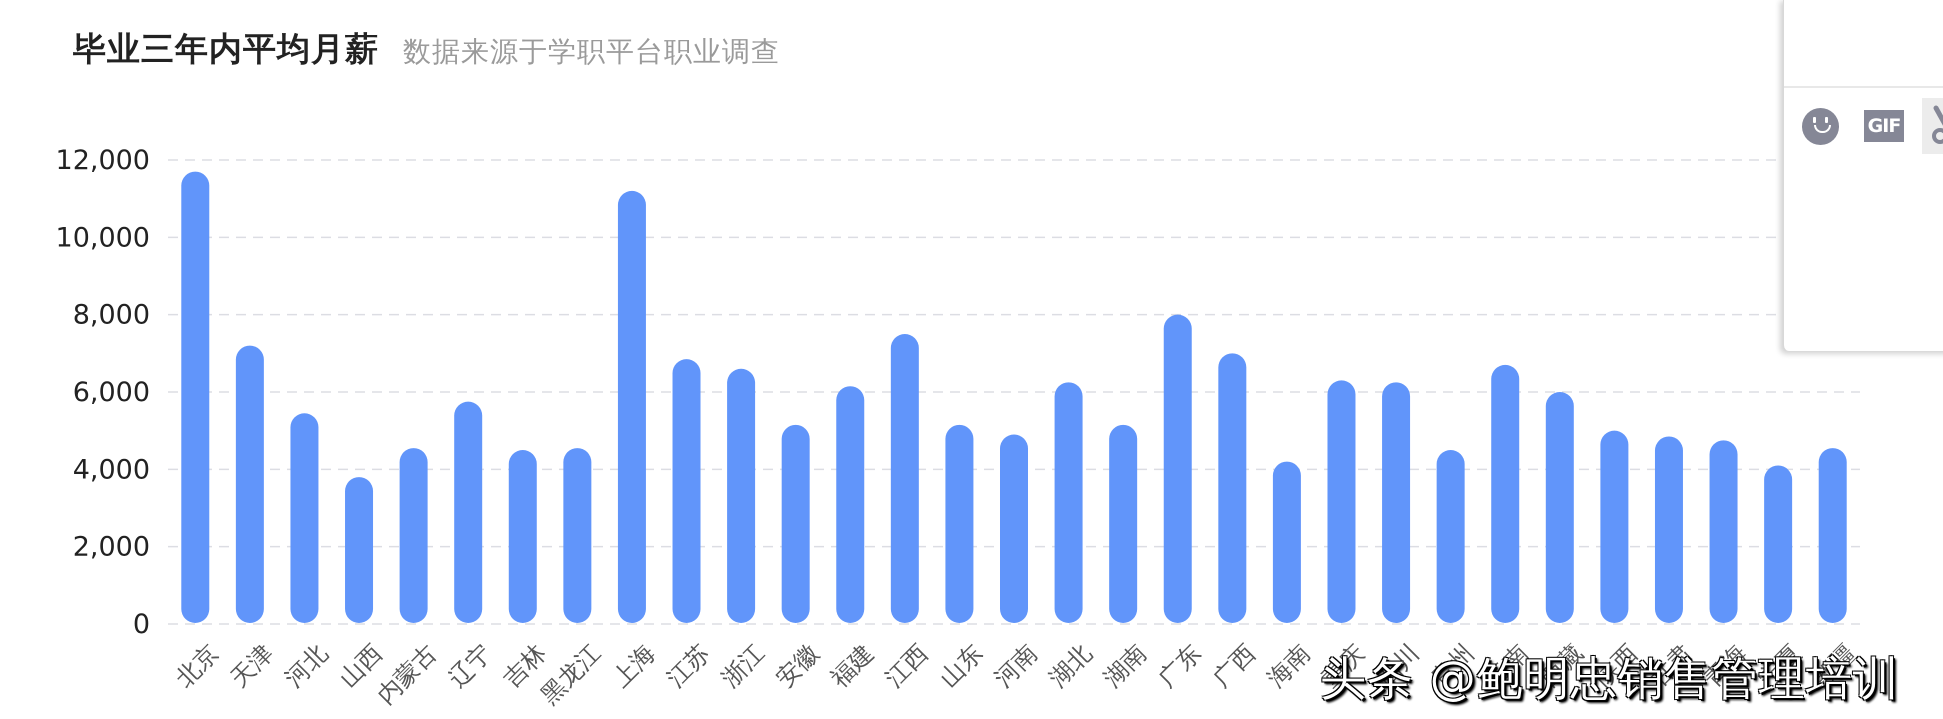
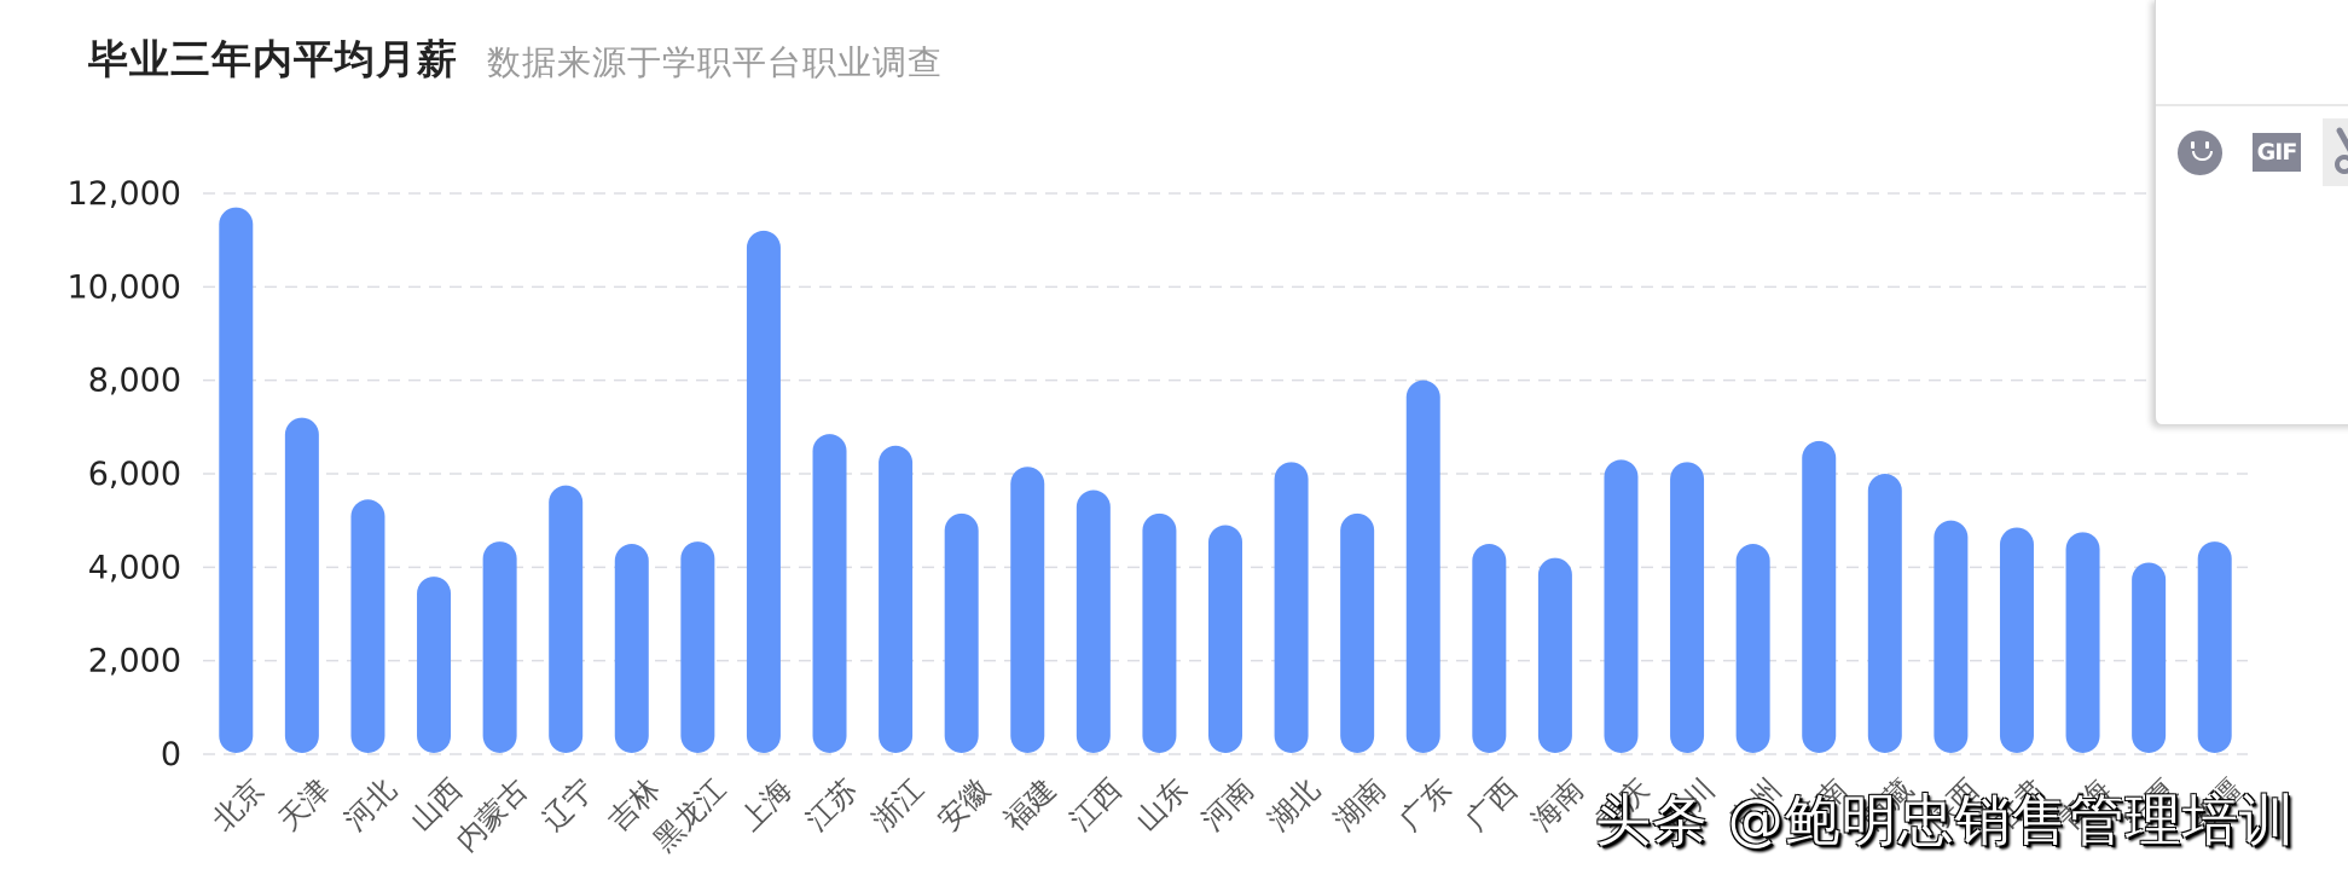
江西: 7500 -> 5600
广西: 7000 -> 4500
